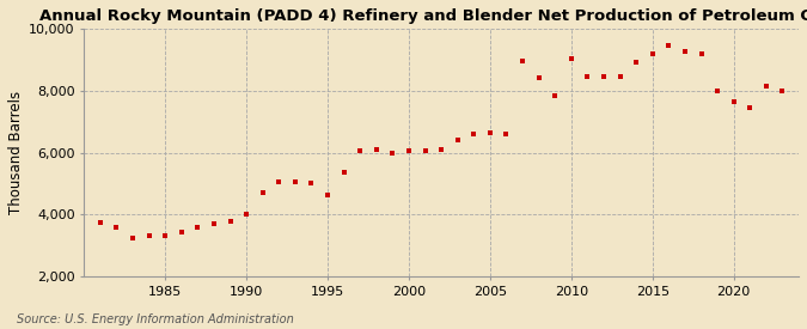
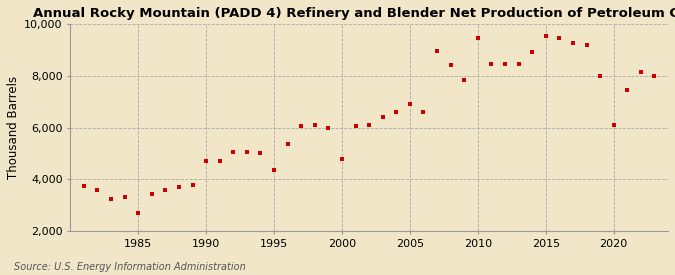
1985: 3,300 -> 2,700
1990: 4,000 -> 4,700
1995: 4,650 -> 4,350
2000: 6,050 -> 4,800
2005: 6,650 -> 6,900
2010: 9,050 -> 9,450
2015: 9,200 -> 9,550
2020: 7,650 -> 6,100
